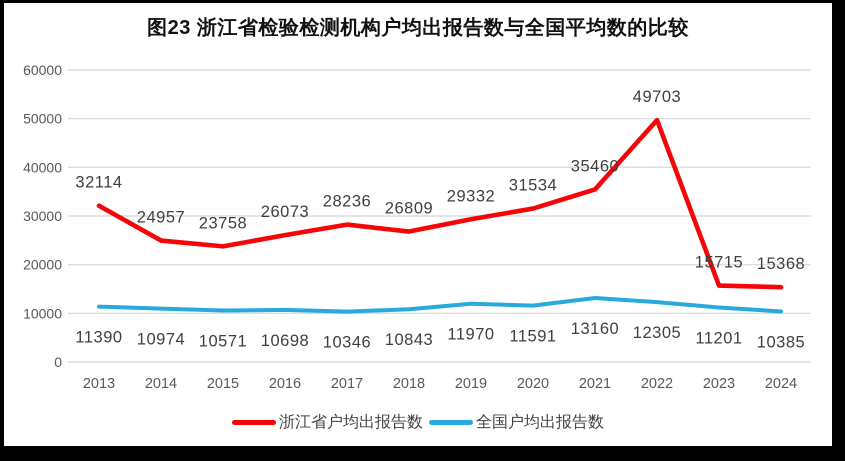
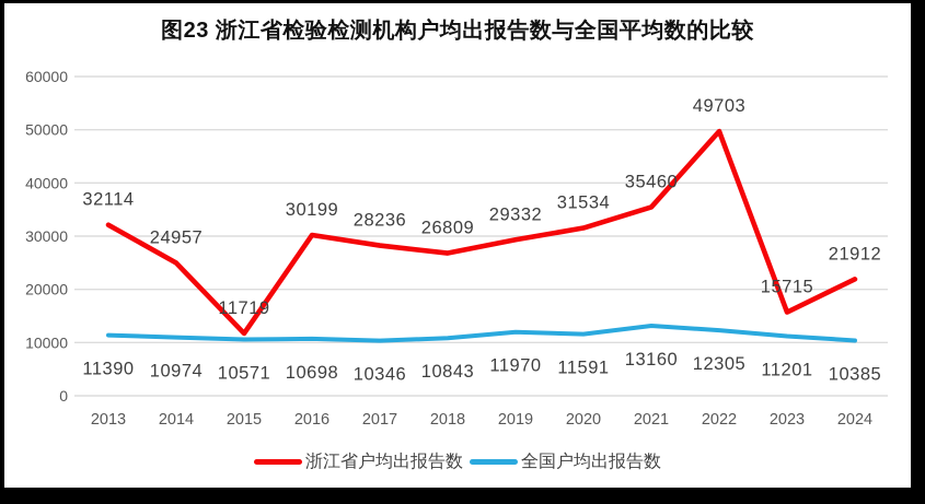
浙江省户均出报告数/2015: 23758 -> 11719
浙江省户均出报告数/2016: 26073 -> 30199
浙江省户均出报告数/2024: 15368 -> 21912
